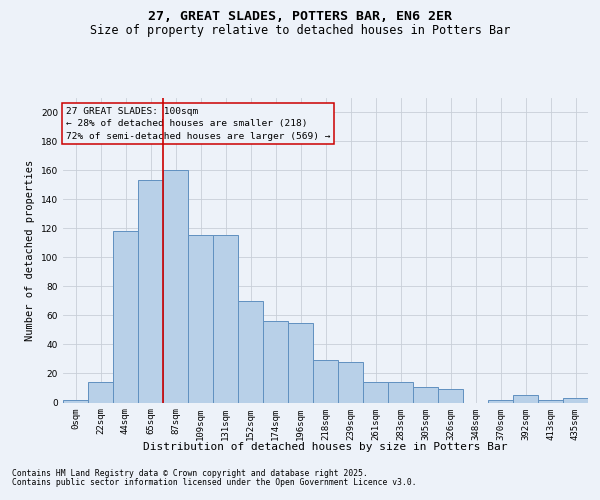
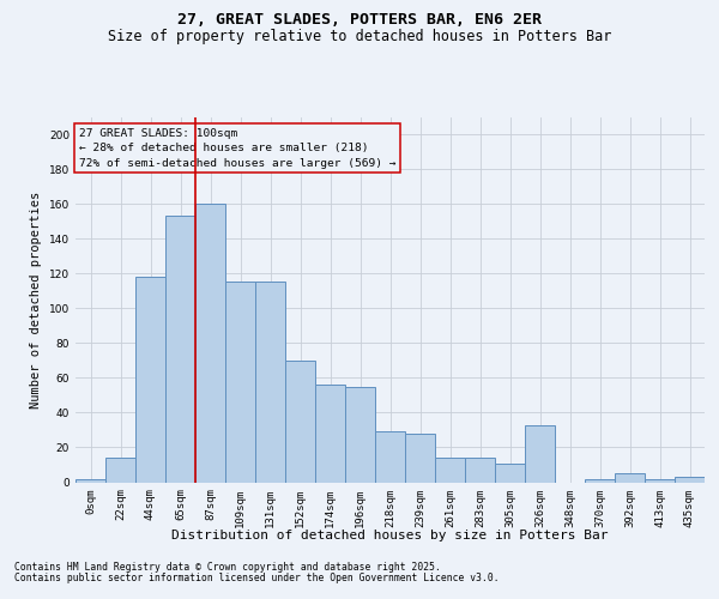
326sqm: 9 -> 33
